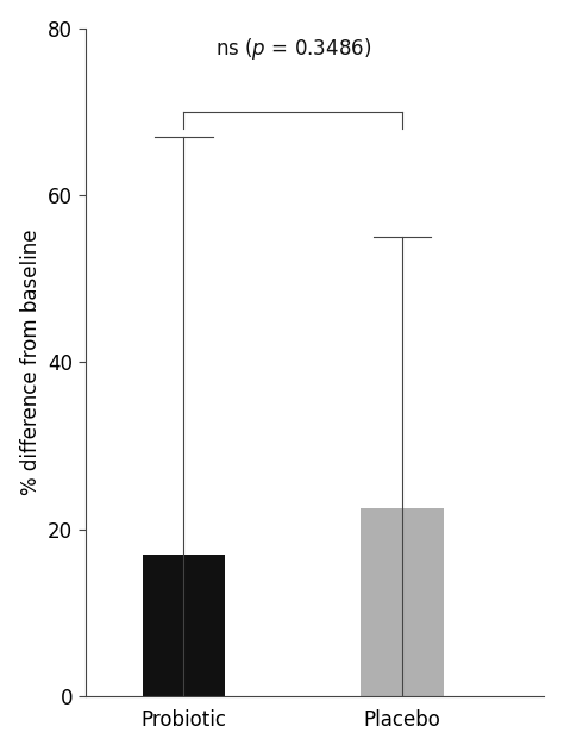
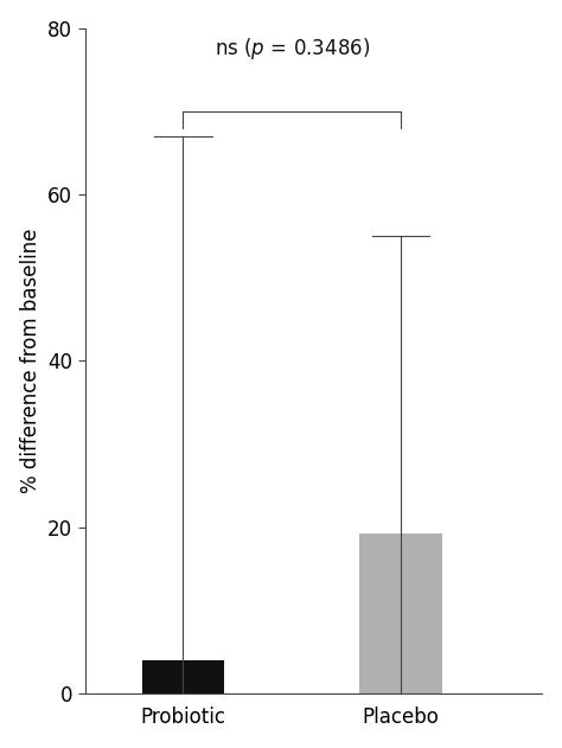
Probiotic: 17.0 -> 4.0
Placebo: 22.6 -> 19.2
